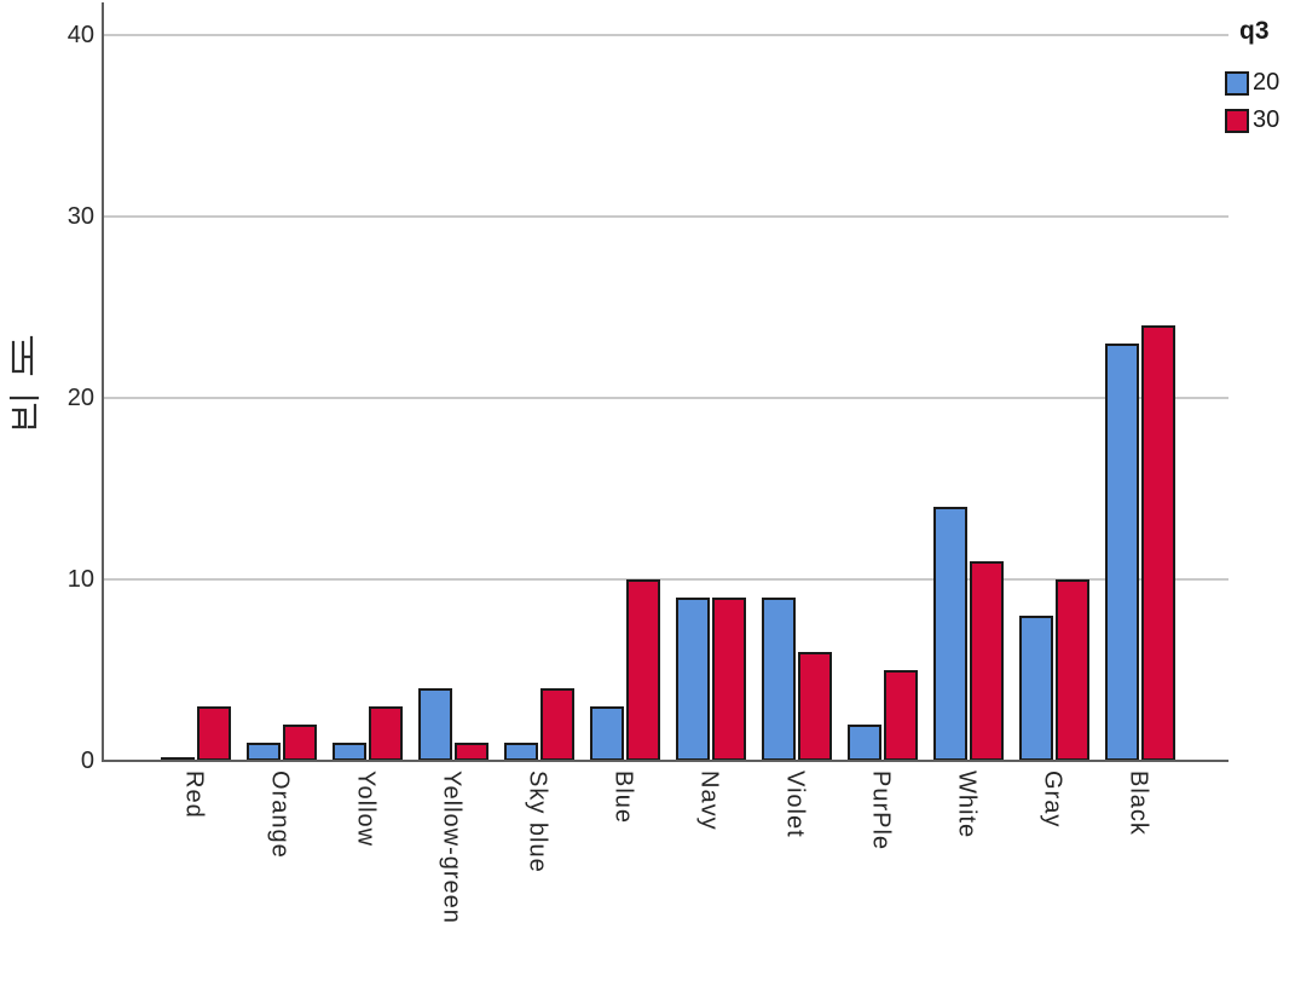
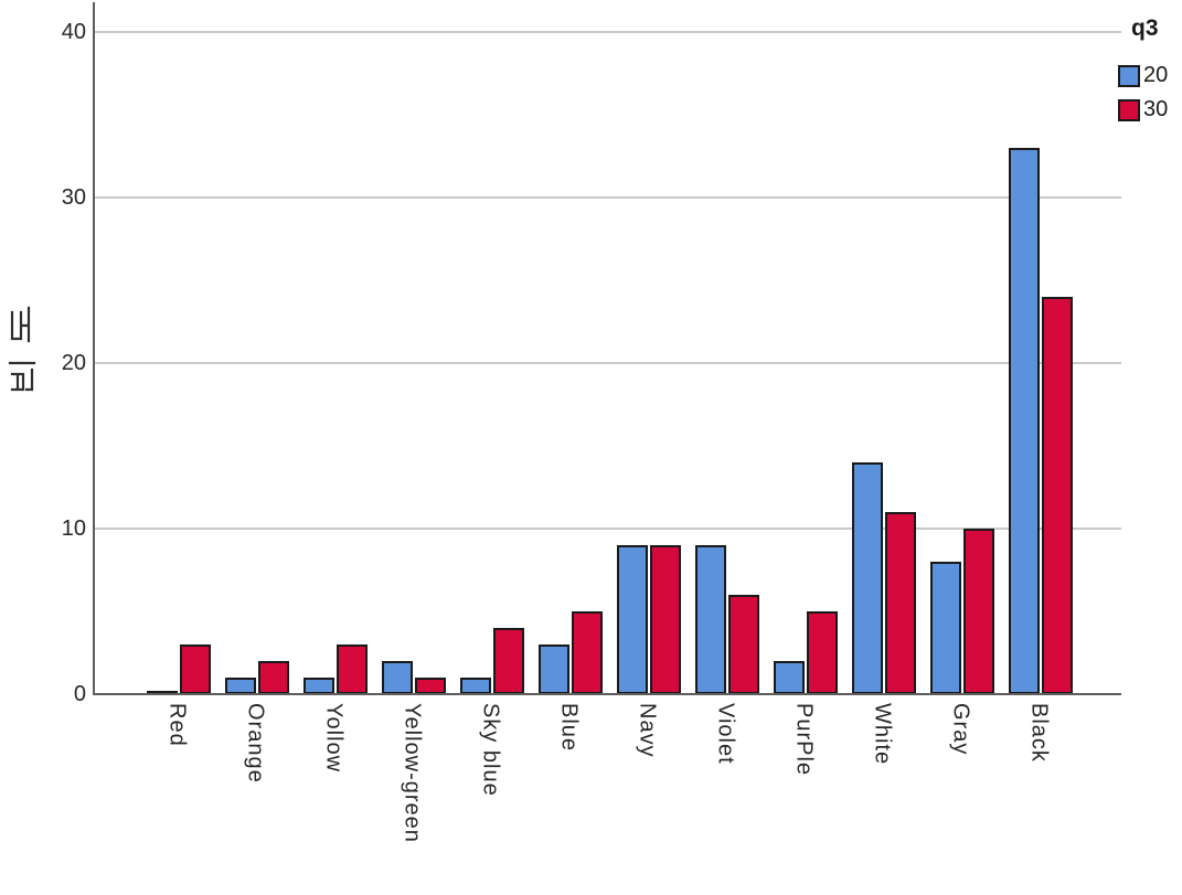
20/Yellow-green: 4 -> 2
30/Blue: 10 -> 5
20/Black: 23 -> 33
